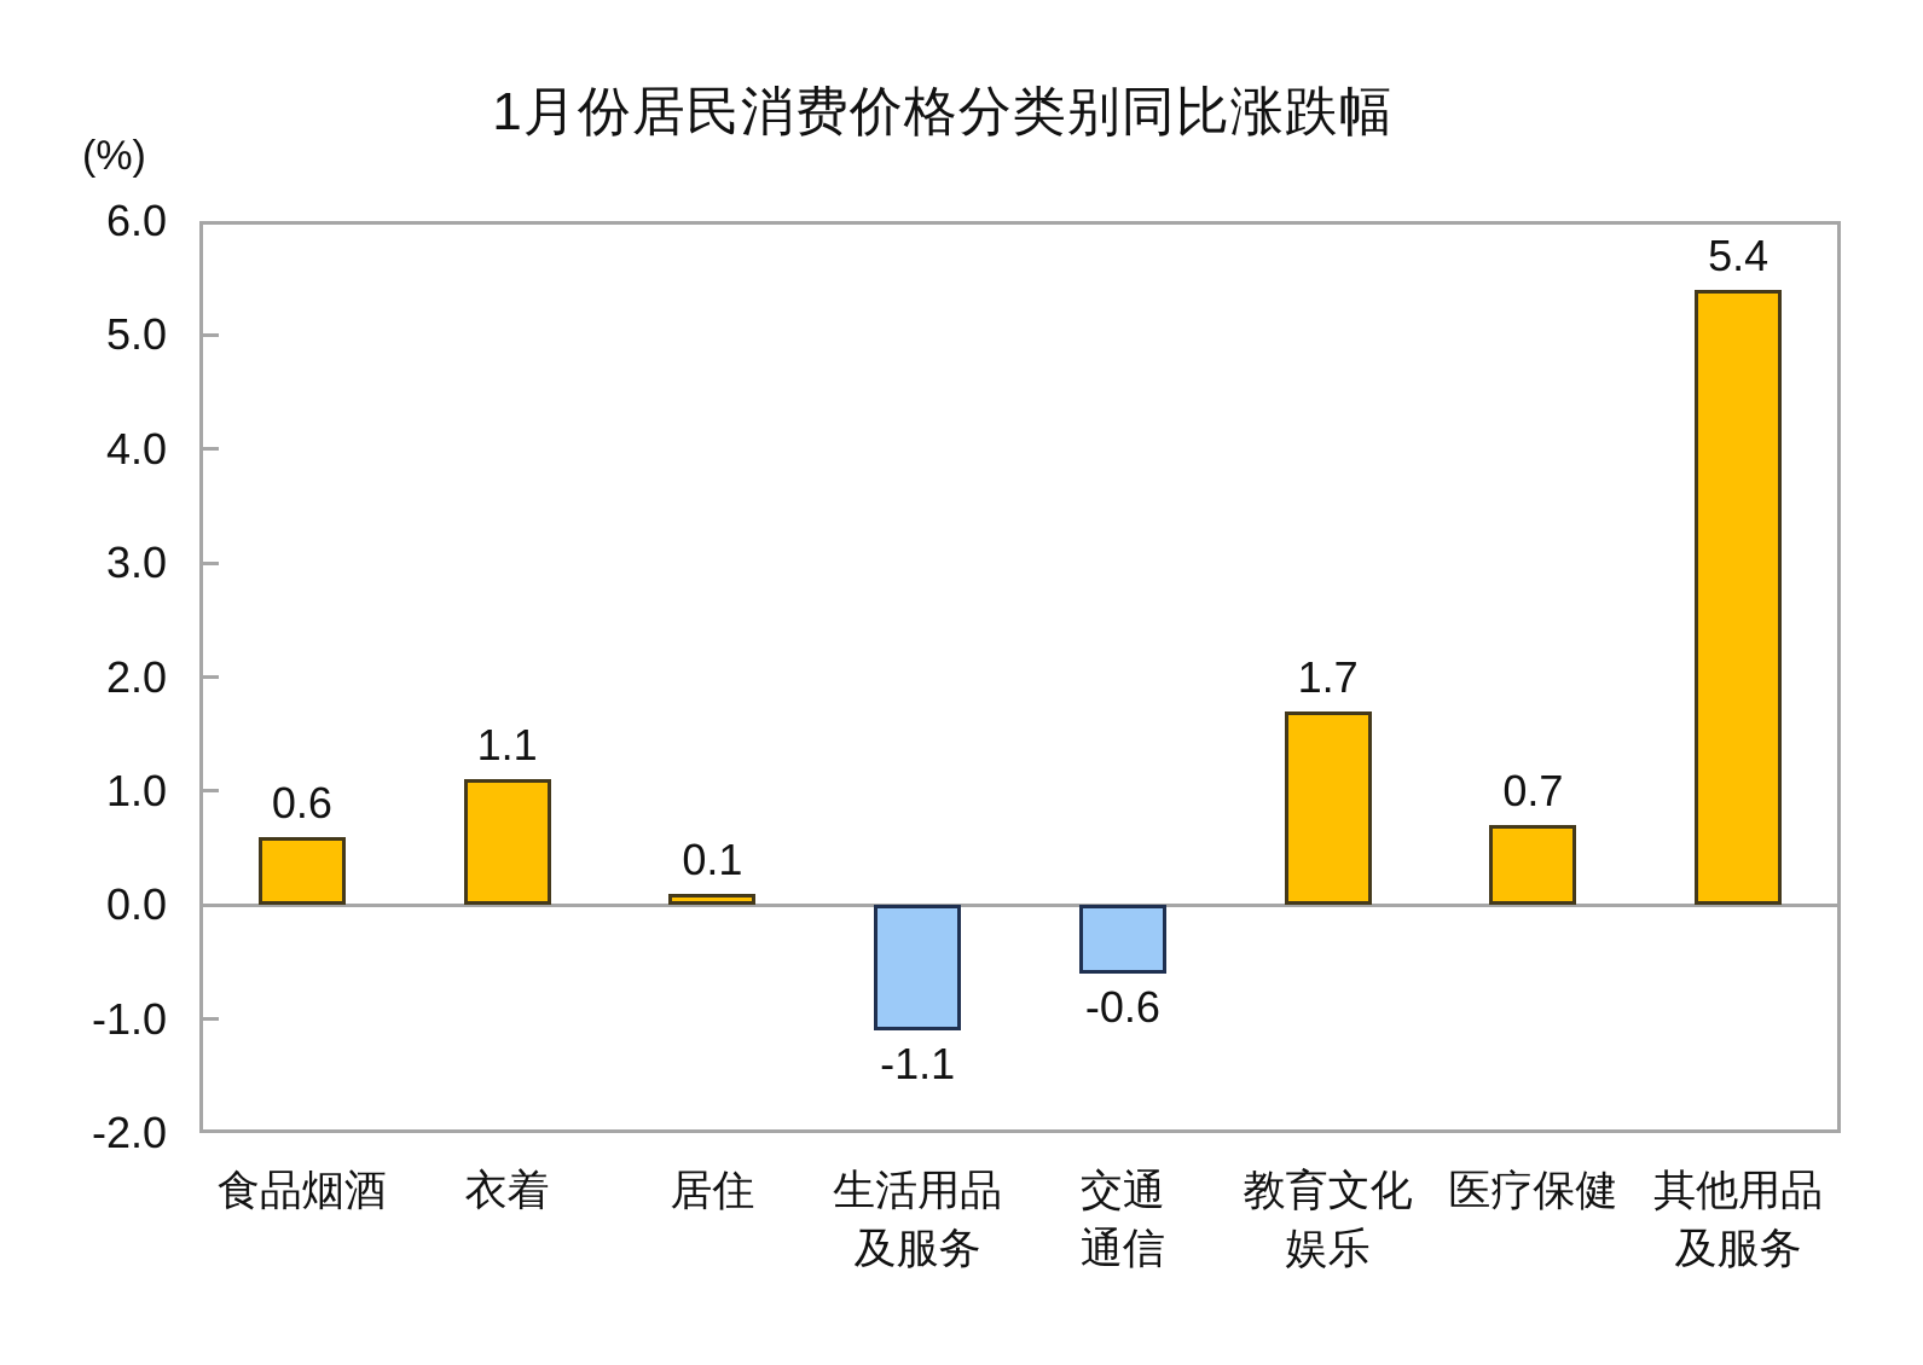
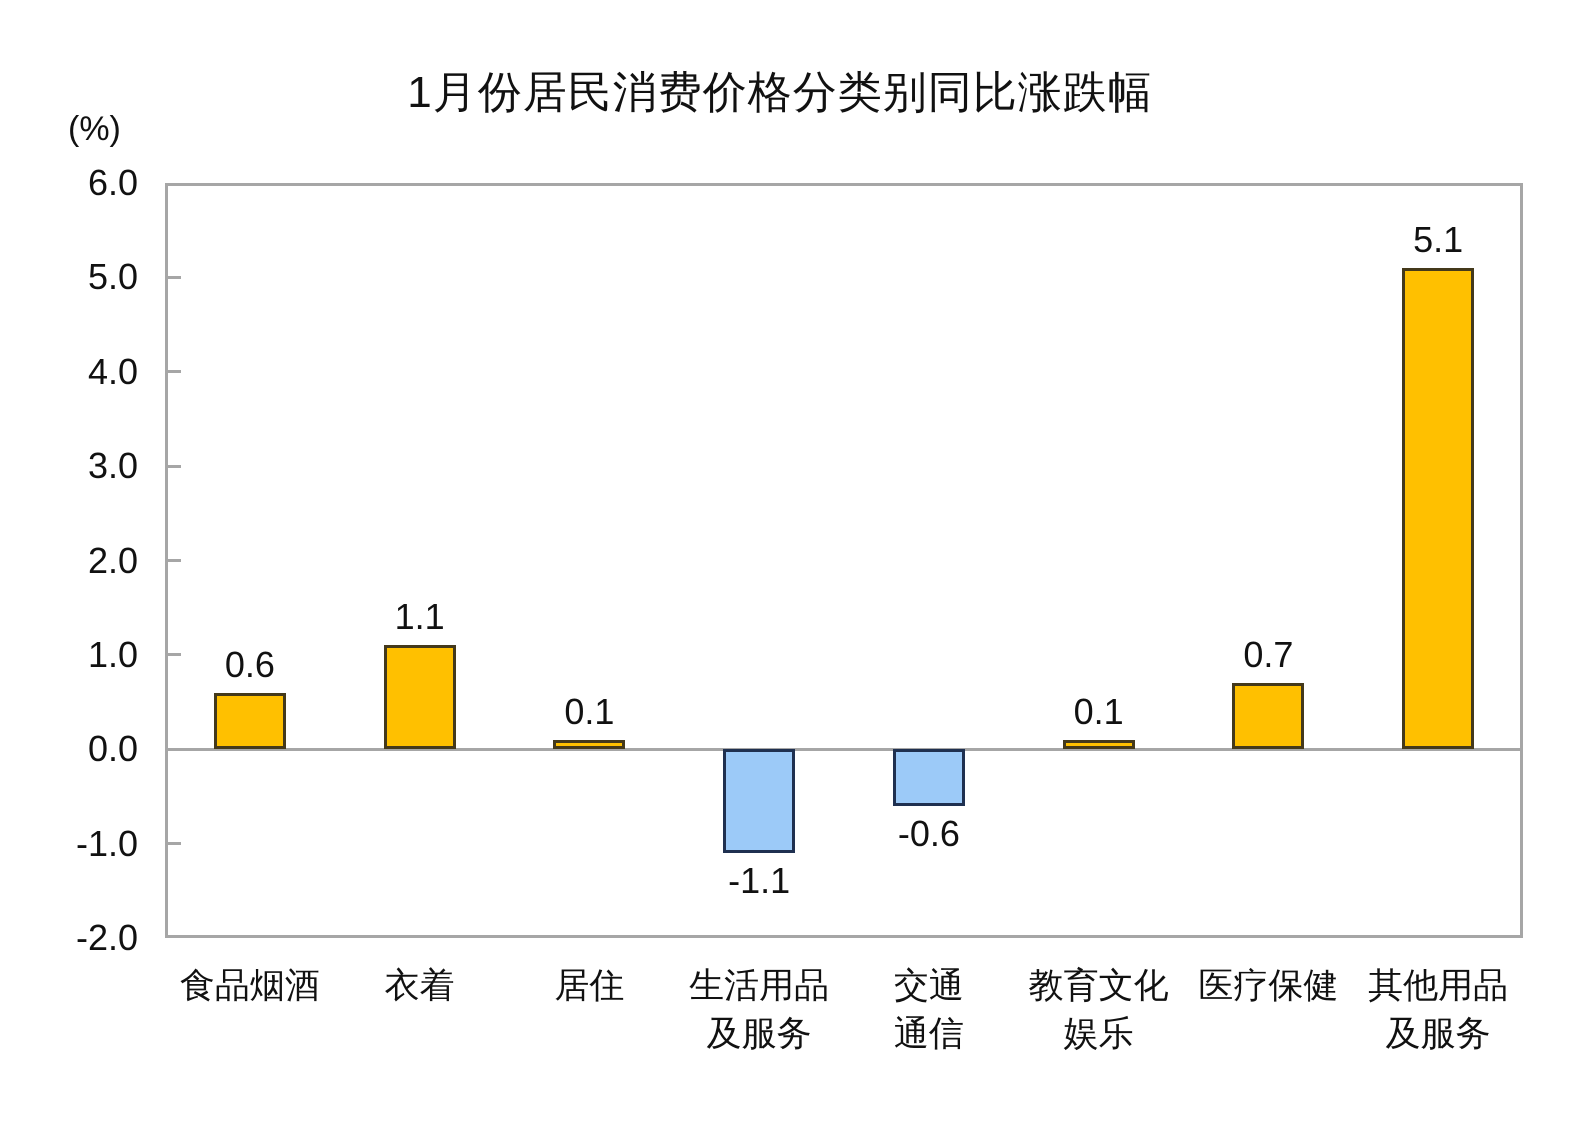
教育文化 娱乐: 1.7 -> 0.1
其他用品 及服务: 5.4 -> 5.1
